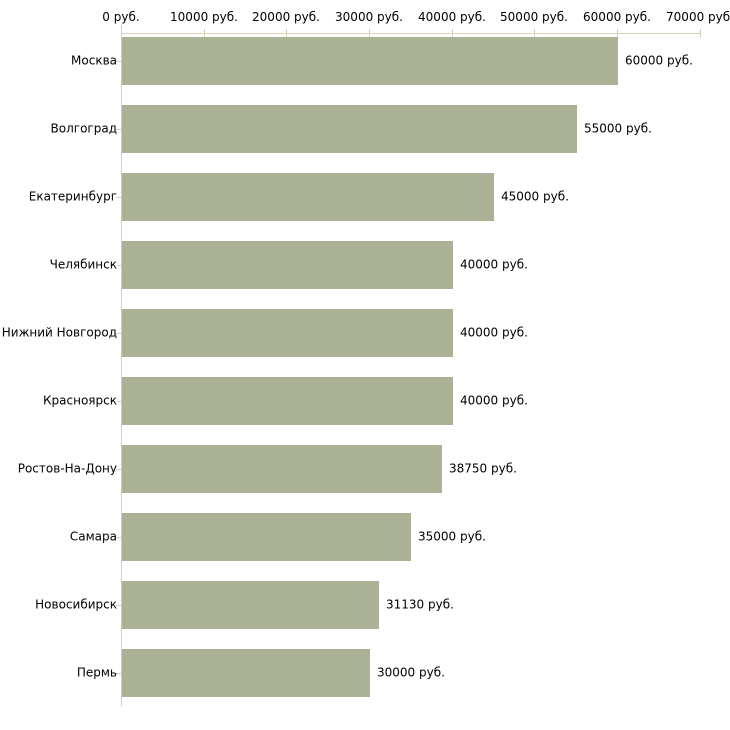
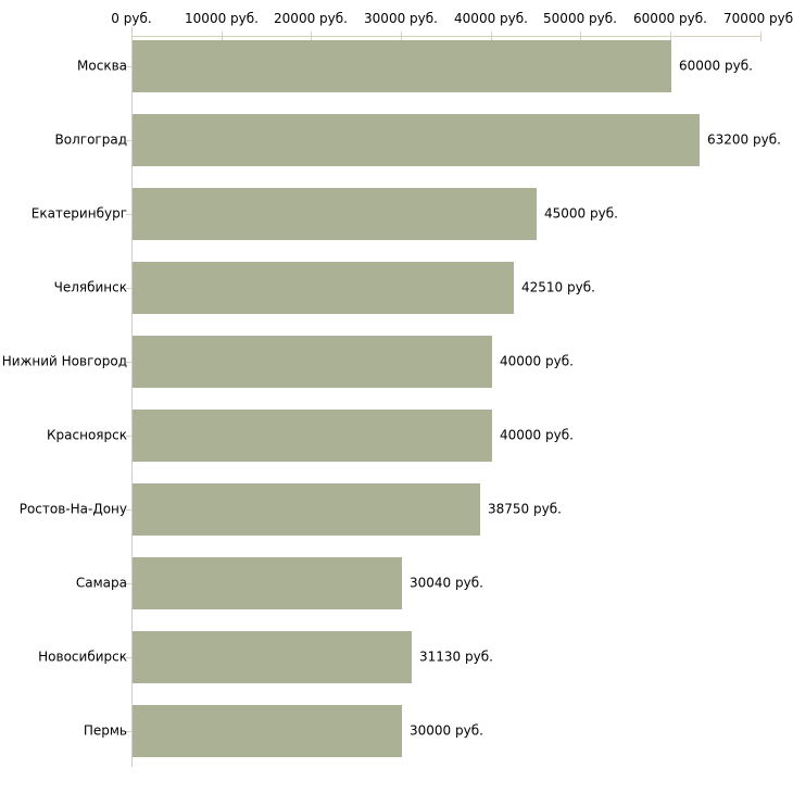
Волгоград: 55000 -> 63200
Челябинск: 40000 -> 42510
Самара: 35000 -> 30040
